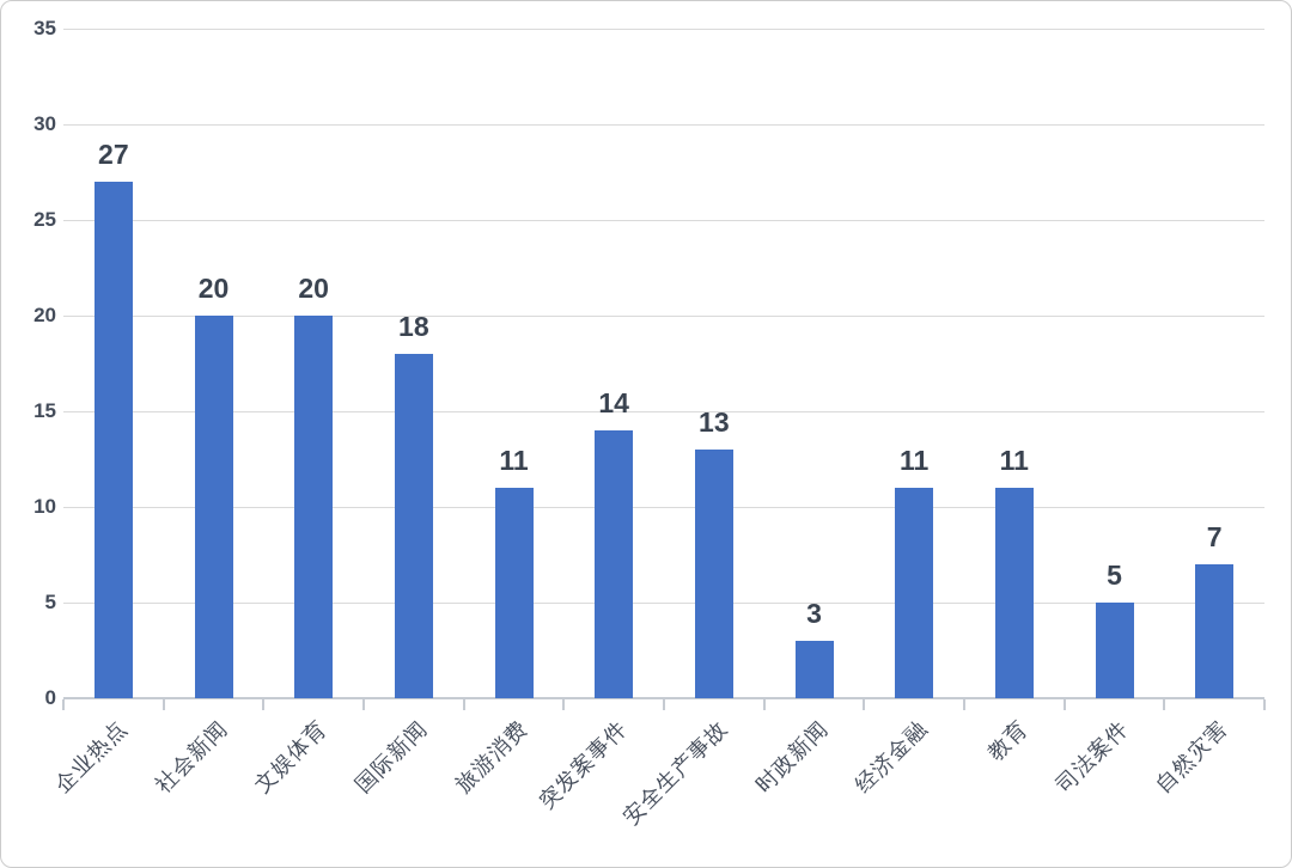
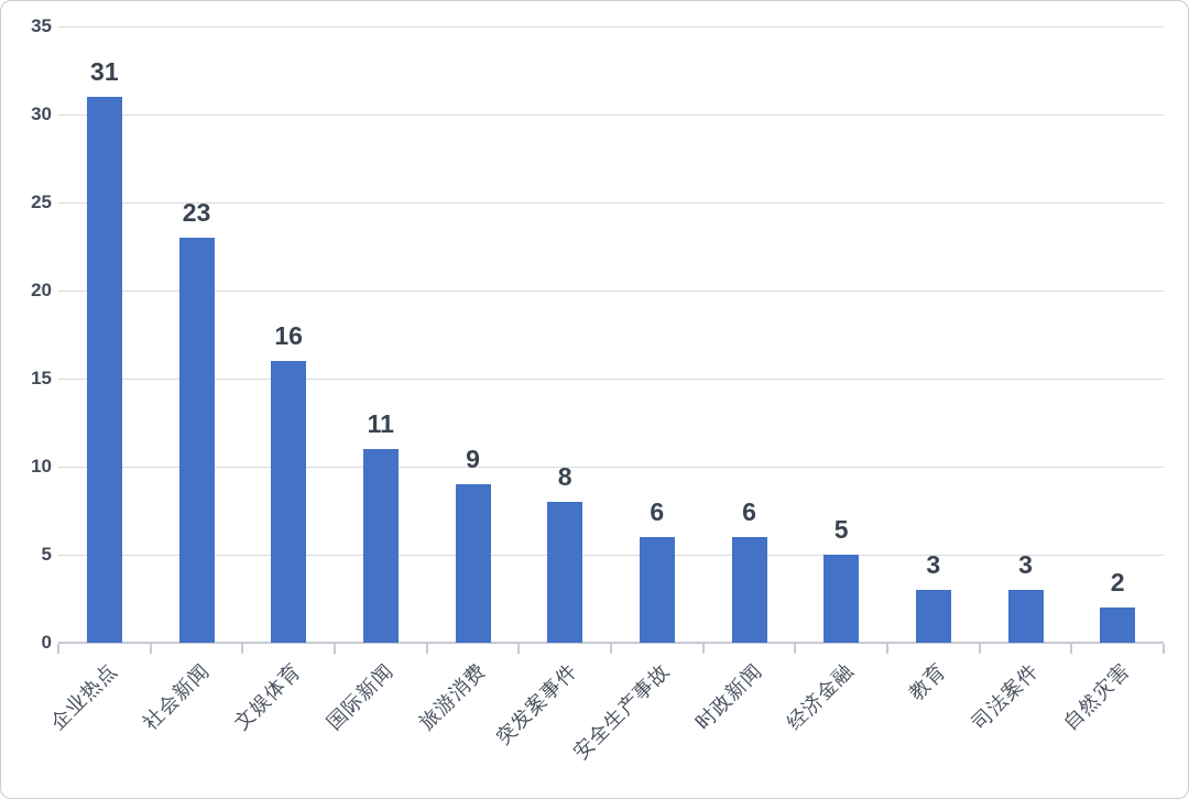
企业热点: 27 -> 31
社会新闻: 20 -> 23
文娱体育: 20 -> 16
国际新闻: 18 -> 11
旅游消费: 11 -> 9
突发案事件: 14 -> 8
安全生产事故: 13 -> 6
时政新闻: 3 -> 6
经济金融: 11 -> 5
教育: 11 -> 3
司法案件: 5 -> 3
自然灾害: 7 -> 2
